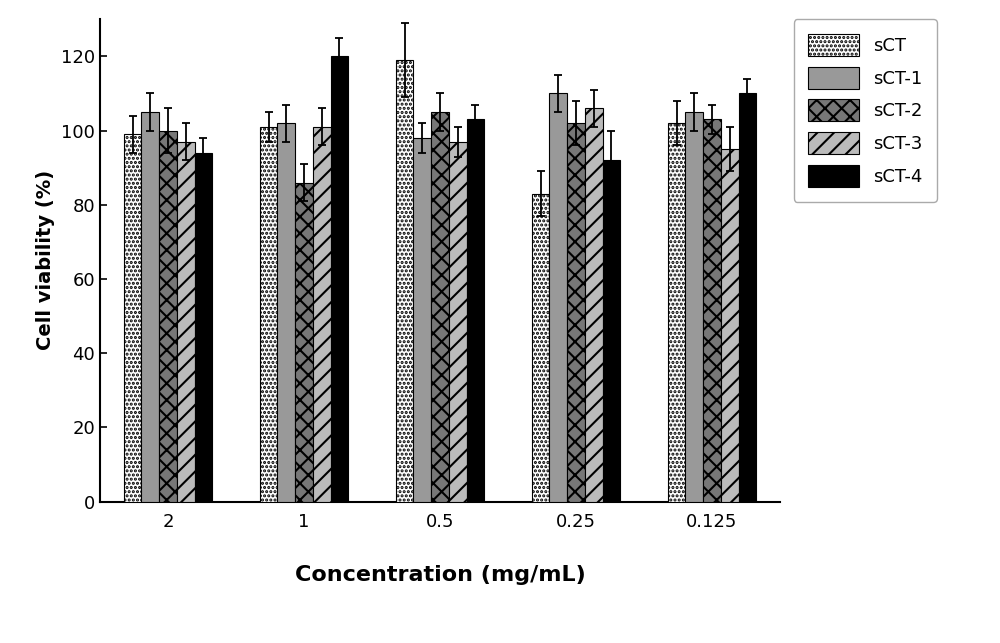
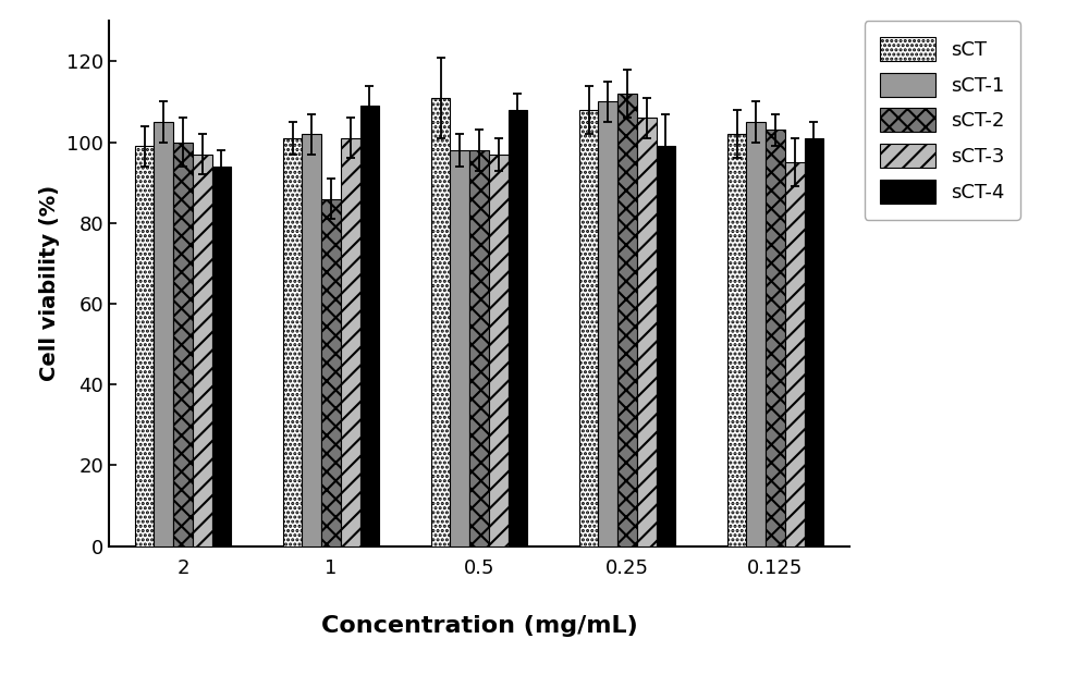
sCT-4/1: 120 -> 109
sCT/0.5: 119 -> 111
sCT-2/0.5: 105 -> 98
sCT-4/0.5: 103 -> 108
sCT/0.25: 83 -> 108
sCT-2/0.25: 102 -> 112
sCT-4/0.25: 92 -> 99
sCT-4/0.125: 110 -> 101
